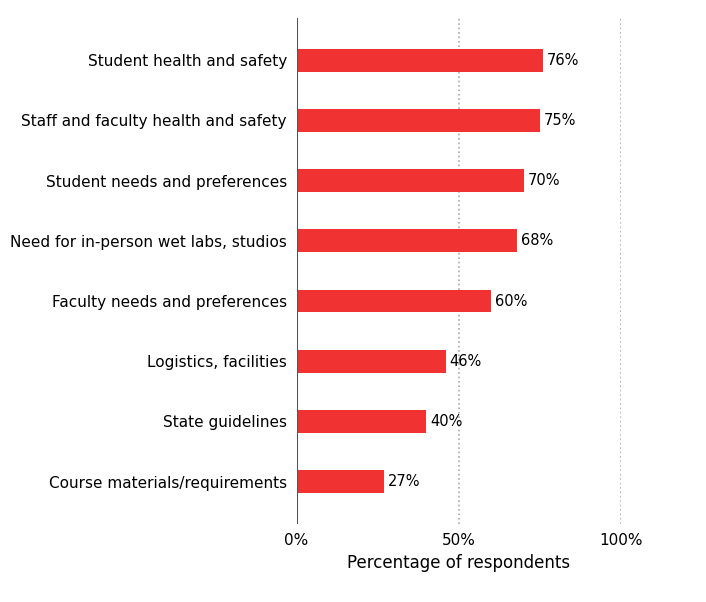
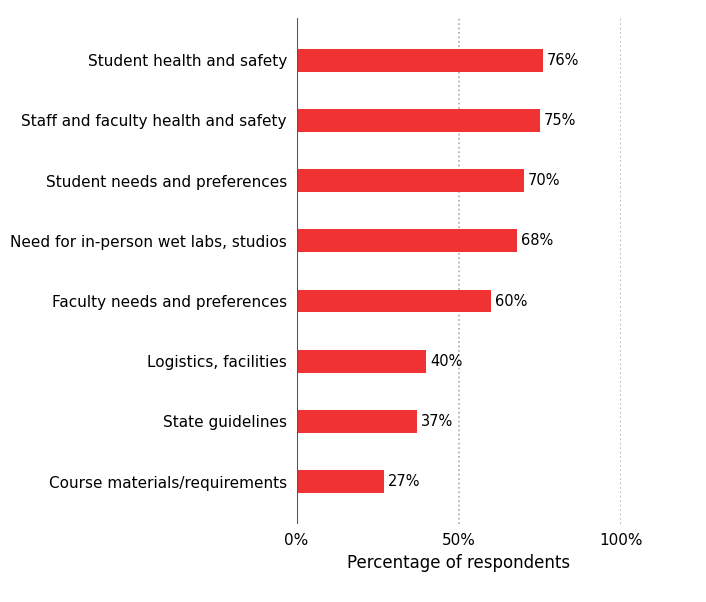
Logistics, facilities: 46% -> 40%
State guidelines: 40% -> 37%
